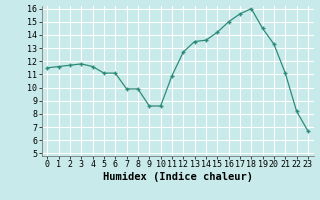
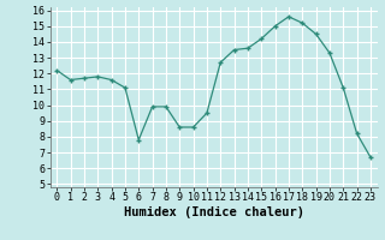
0: 11.5 -> 12.2
6: 11.1 -> 7.8
11: 10.9 -> 9.5
18: 16.0 -> 15.2
